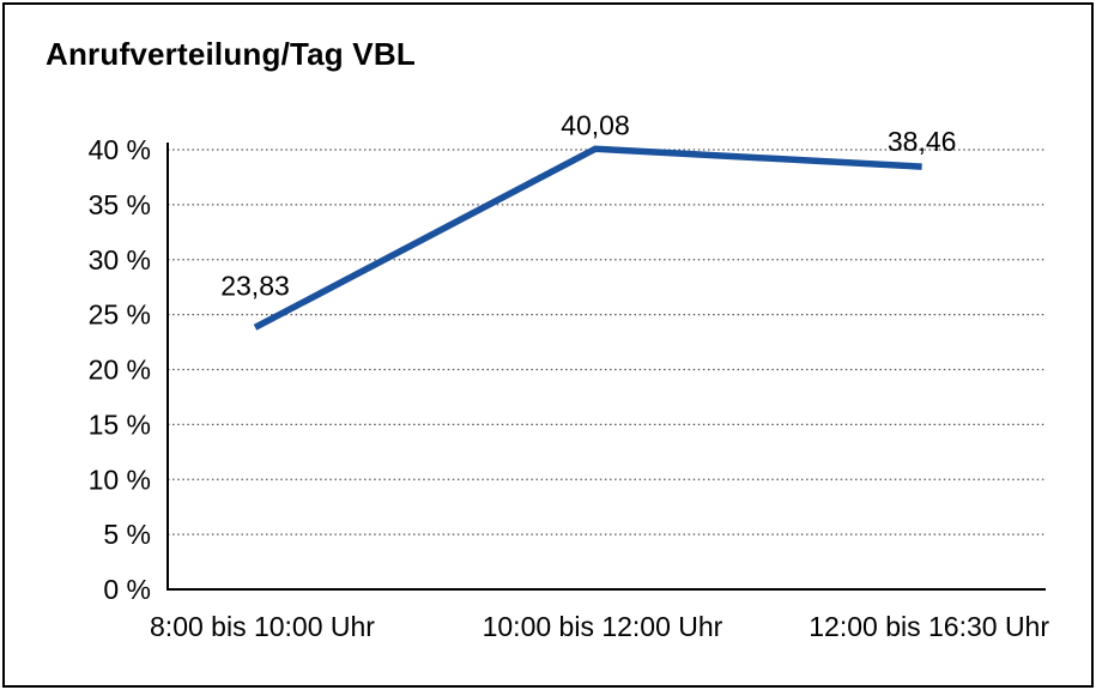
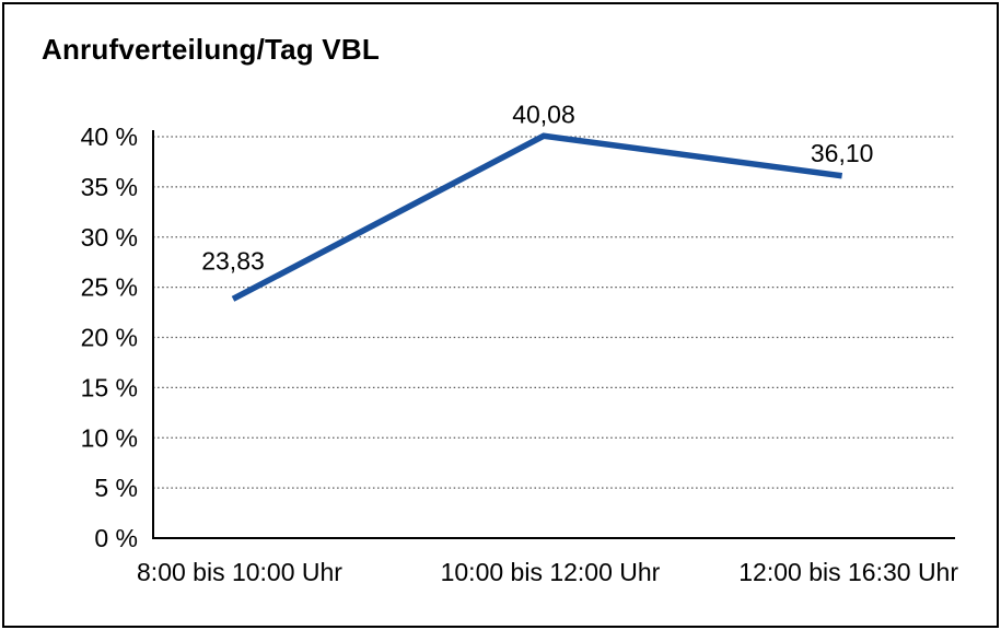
12:00 bis 16:30 Uhr: 38,46 -> 36,10
